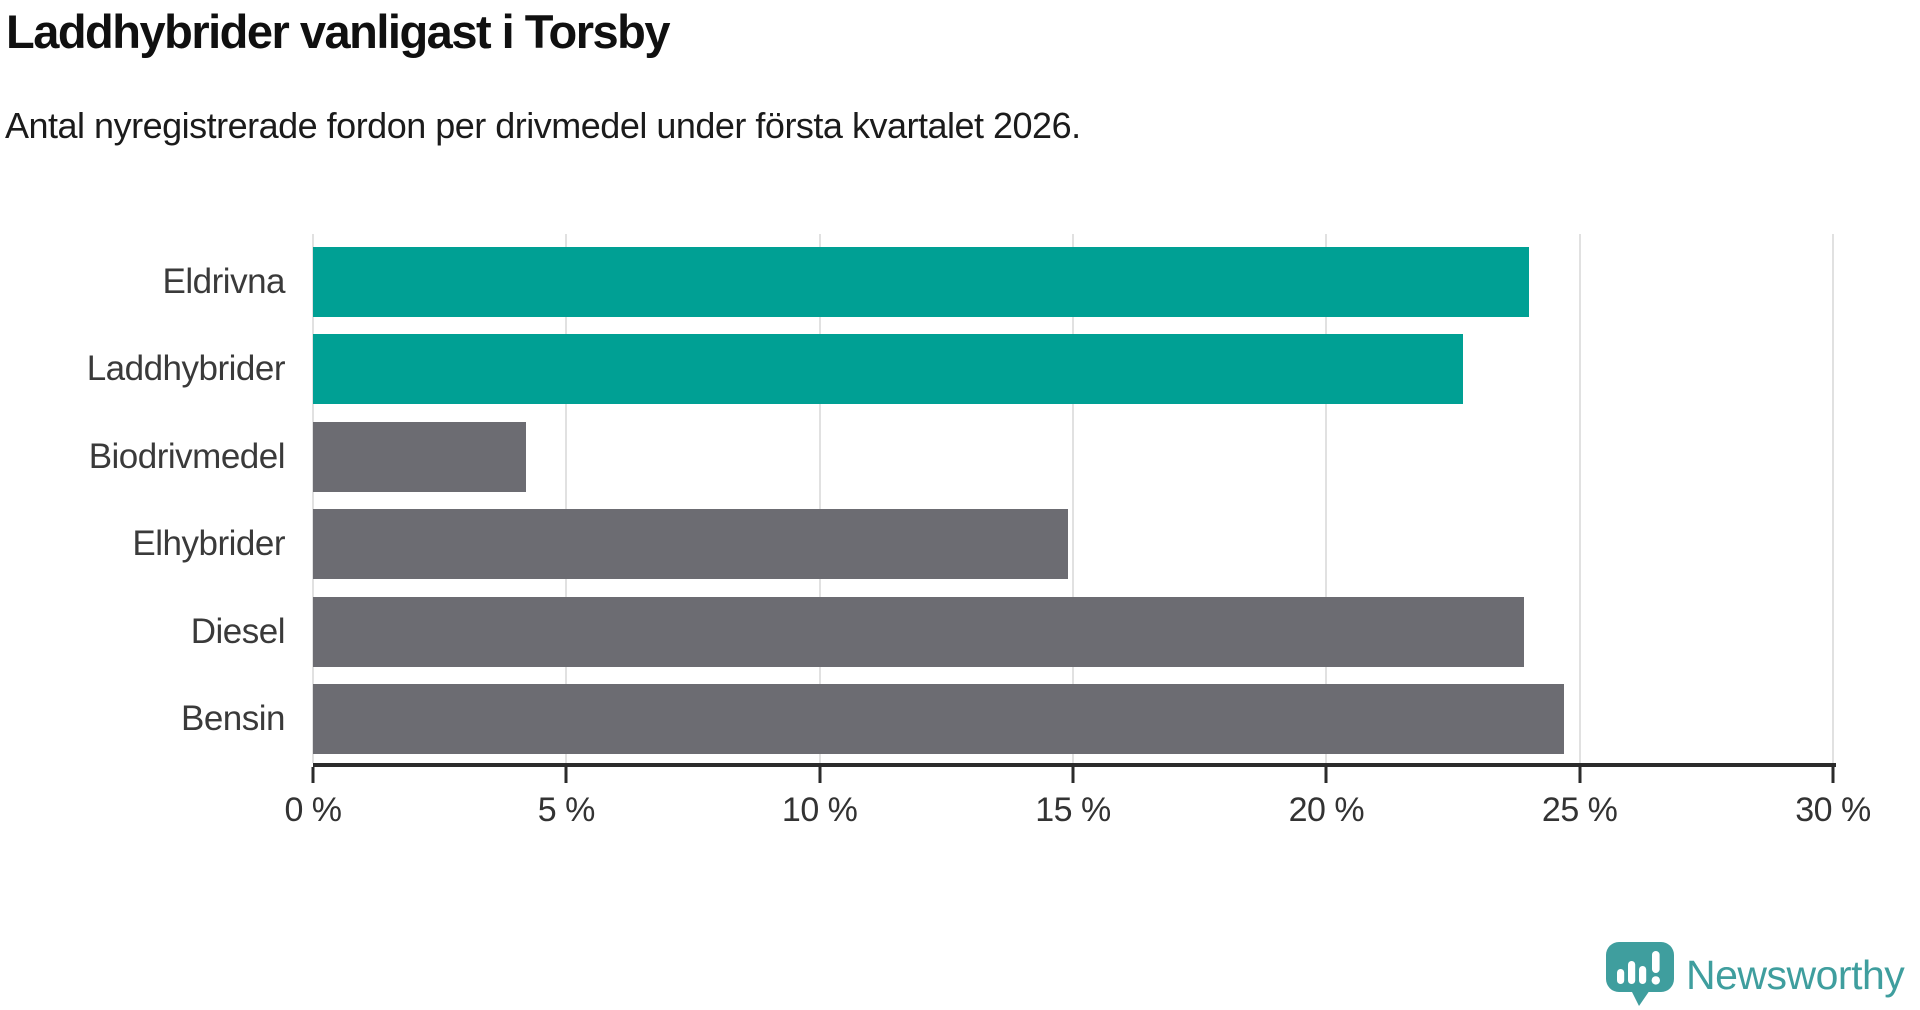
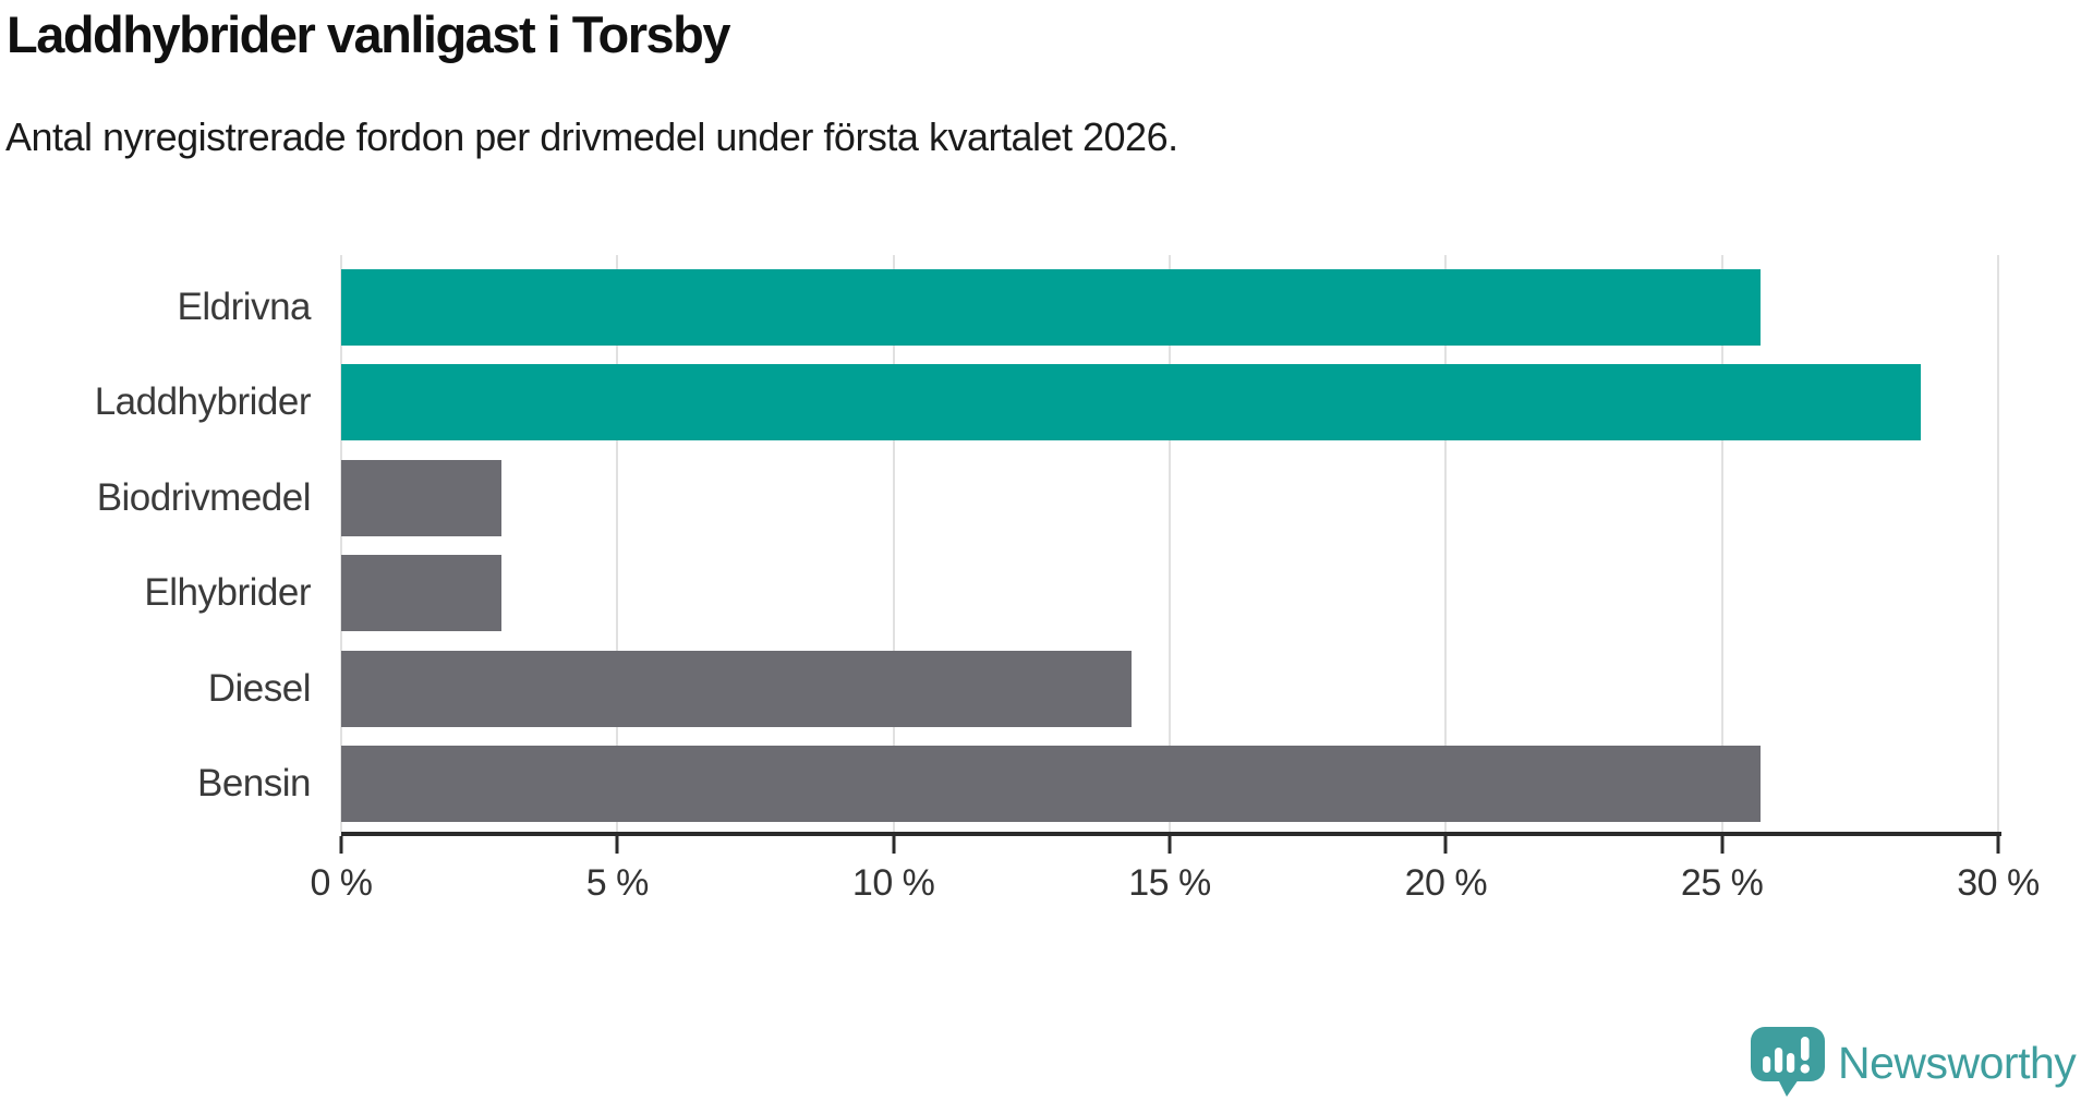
Eldrivna: 24.0% -> 25.7%
Laddhybrider: 22.7% -> 28.6%
Biodrivmedel: 4.2% -> 2.9%
Elhybrider: 14.9% -> 2.9%
Diesel: 23.9% -> 14.3%
Bensin: 24.7% -> 25.7%
